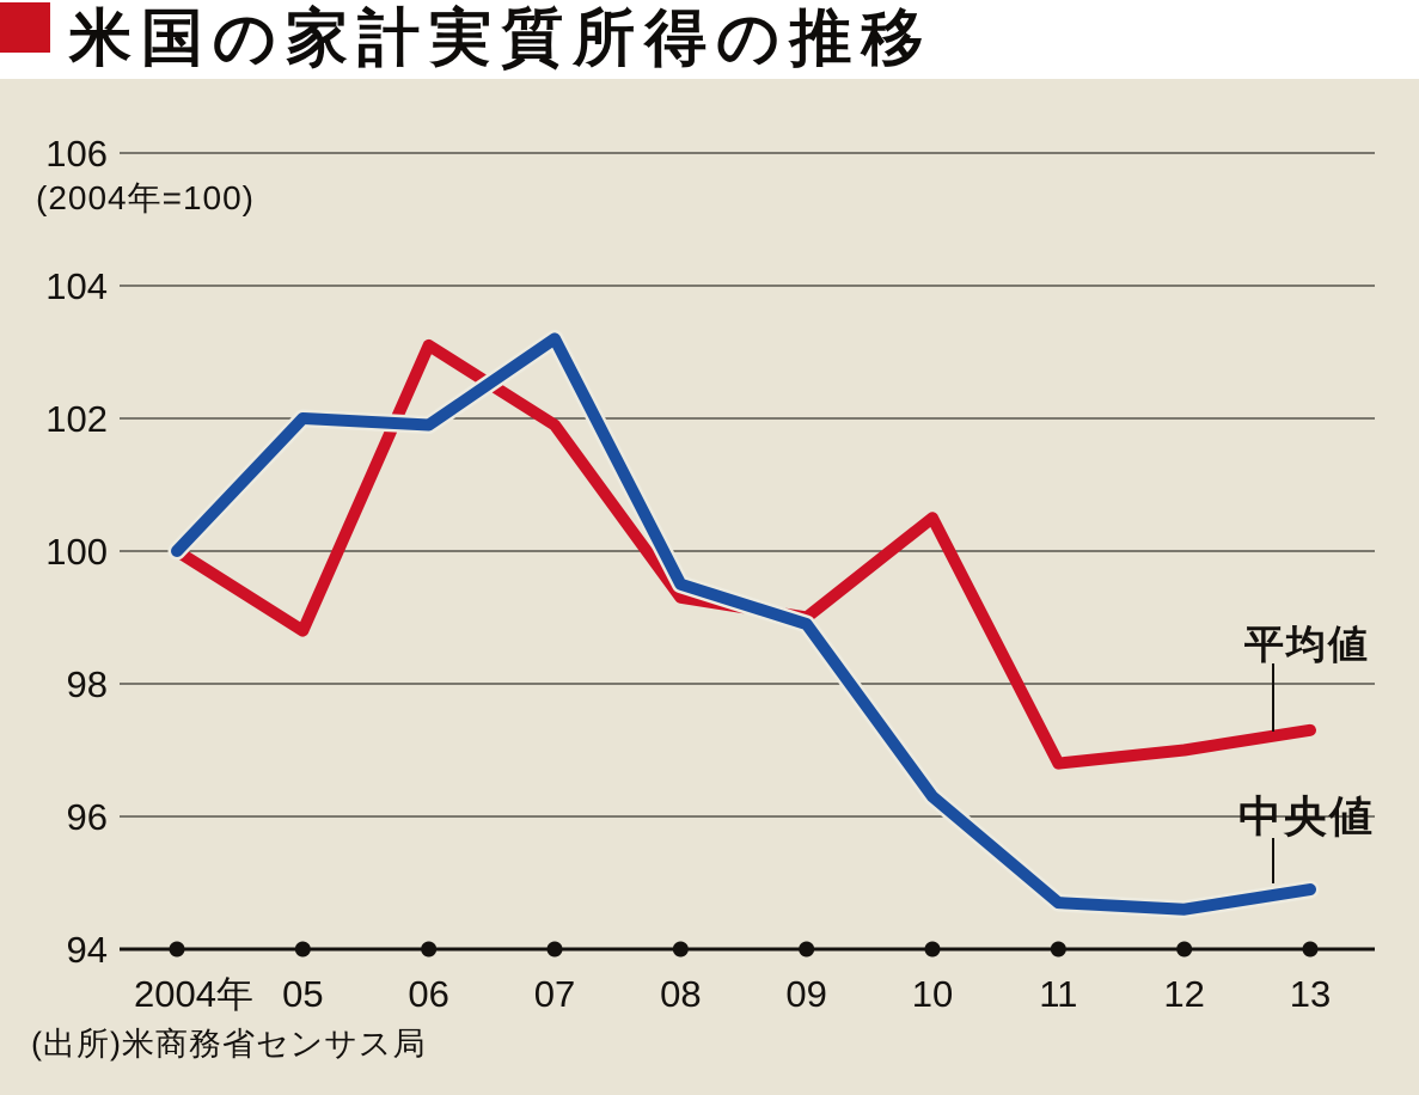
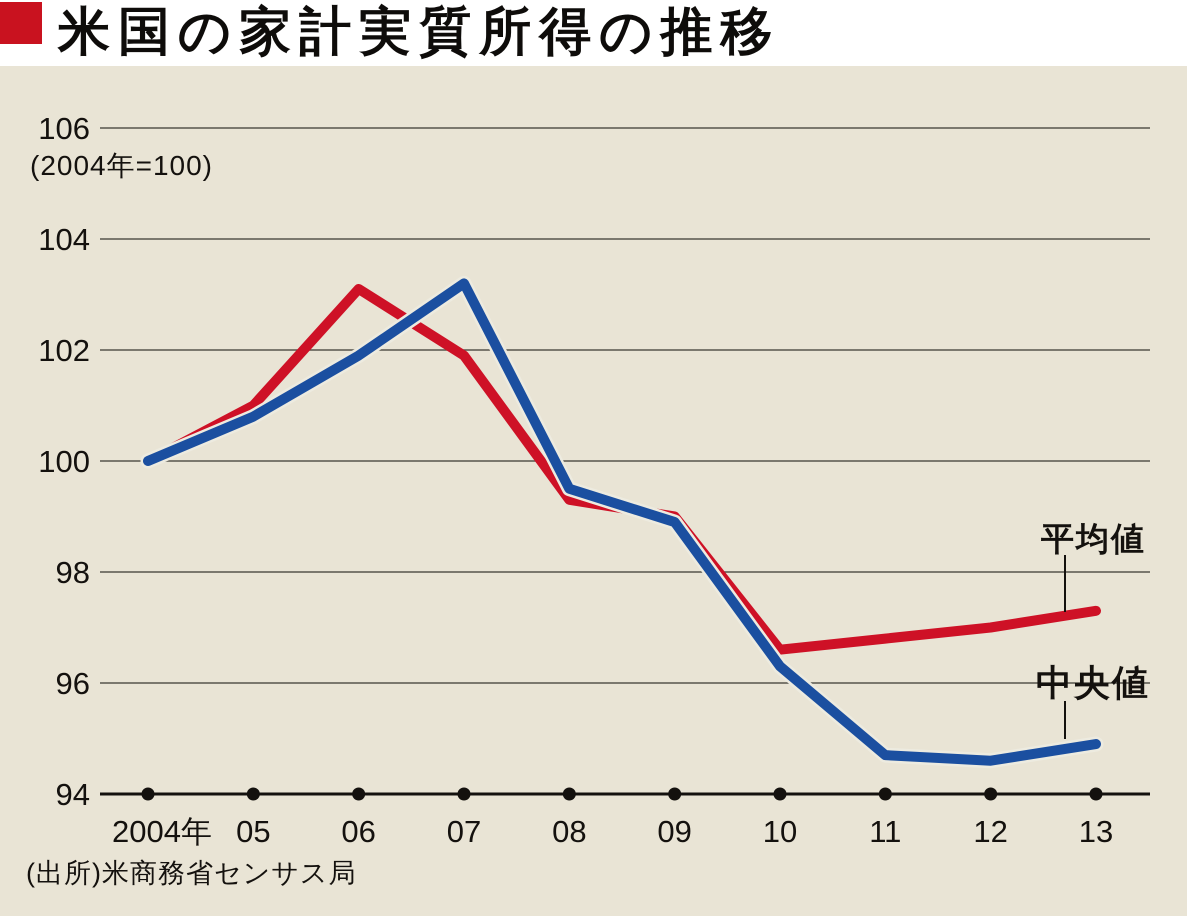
平均値/05: 98.8 -> 101.0
中央値/05: 102.0 -> 100.8
平均値/10: 100.5 -> 96.6
